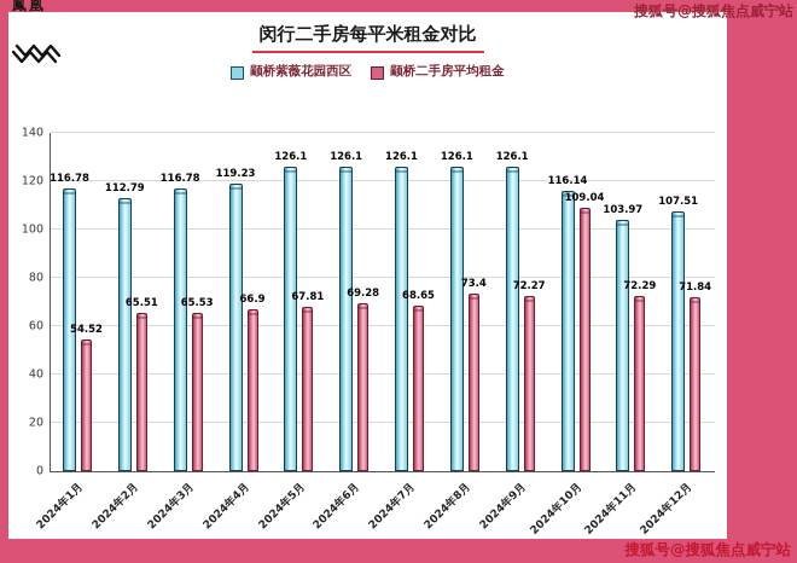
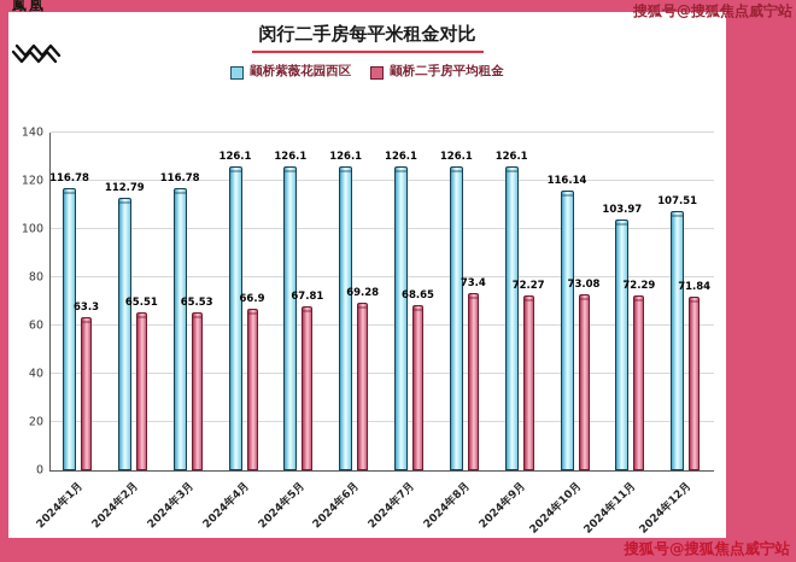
颛桥二手房平均租金/2024年1月: 54.52 -> 63.3
颛桥紫薇花园西区/2024年4月: 119.23 -> 126.1
颛桥二手房平均租金/2024年10月: 109.04 -> 73.08
